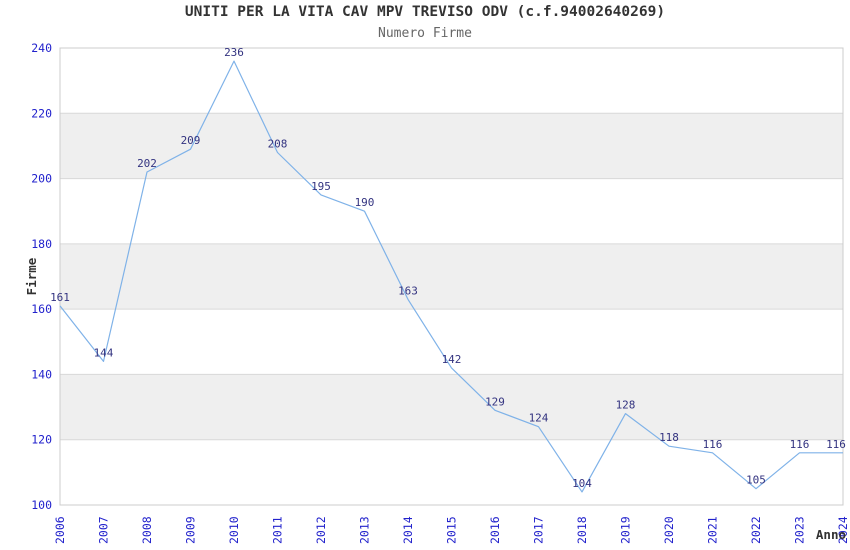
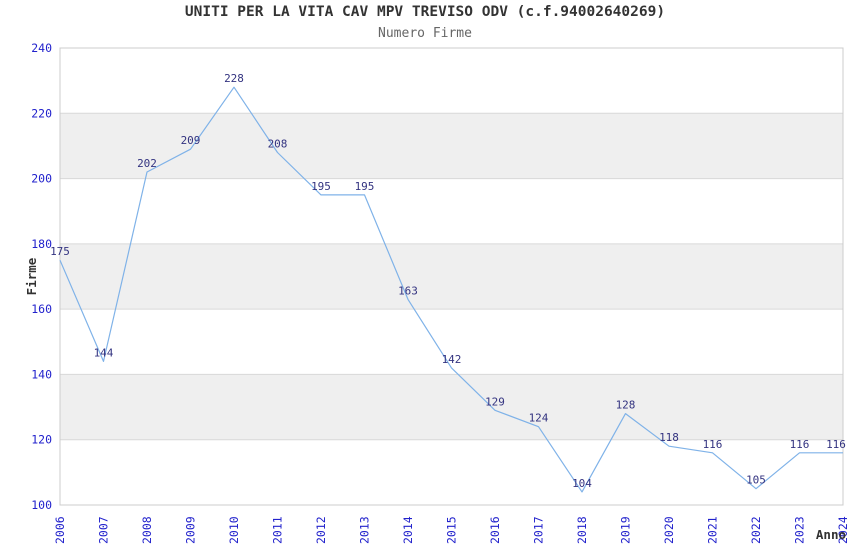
2006: 161 -> 175
2010: 236 -> 228
2013: 190 -> 195
